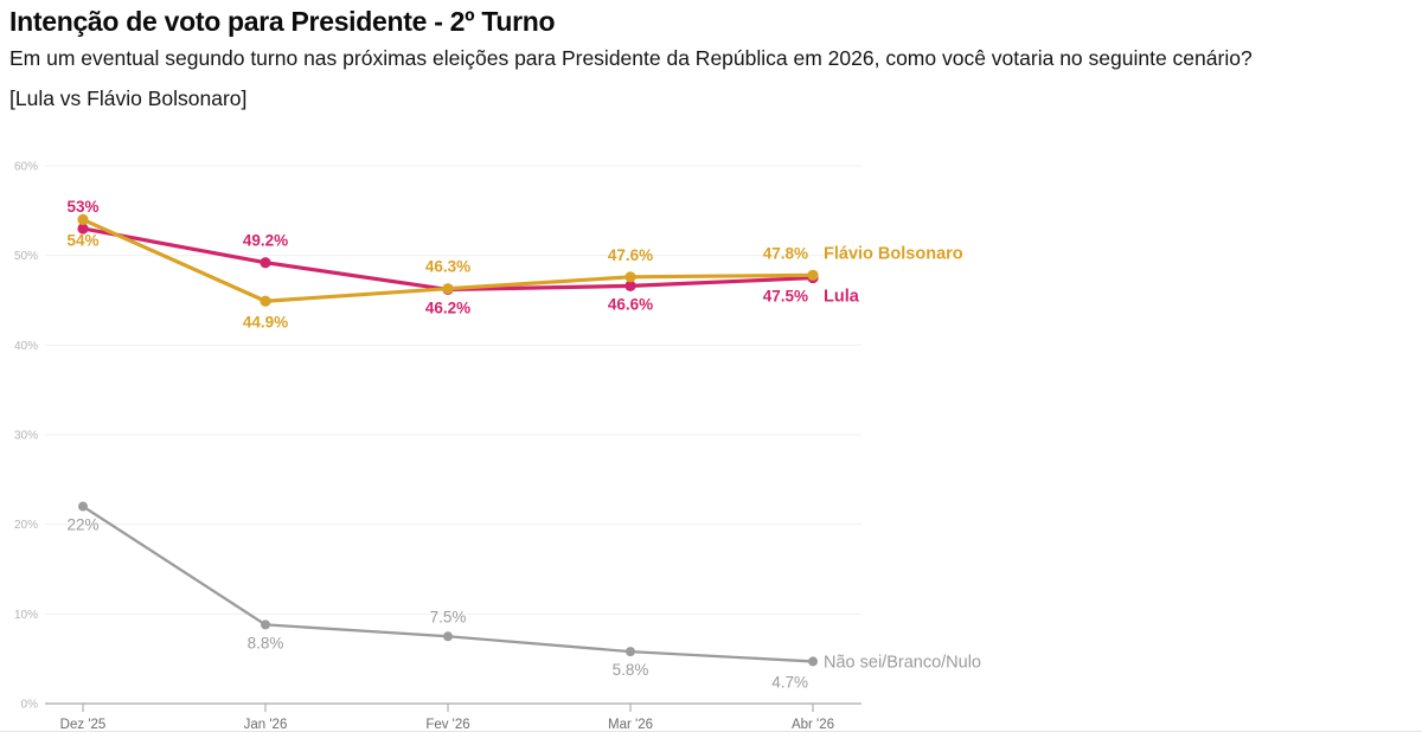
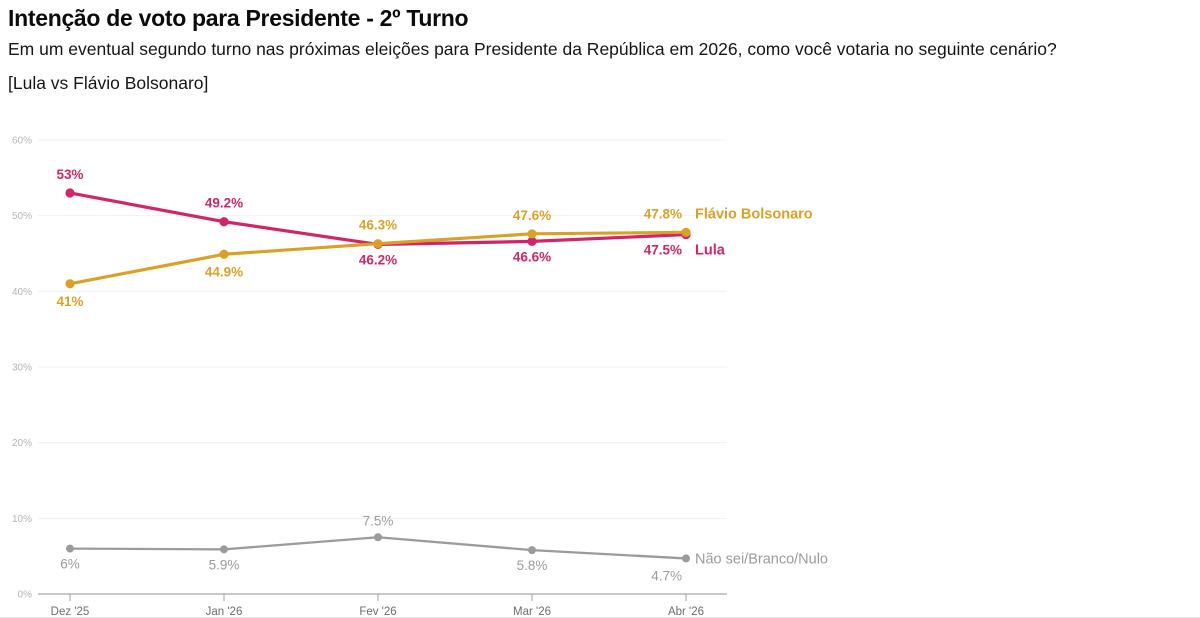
Flávio Bolsonaro/Dez '25: 54% -> 41%
Não sei/Branco/Nulo/Dez '25: 22% -> 6%
Não sei/Branco/Nulo/Jan '26: 8.8% -> 5.9%
